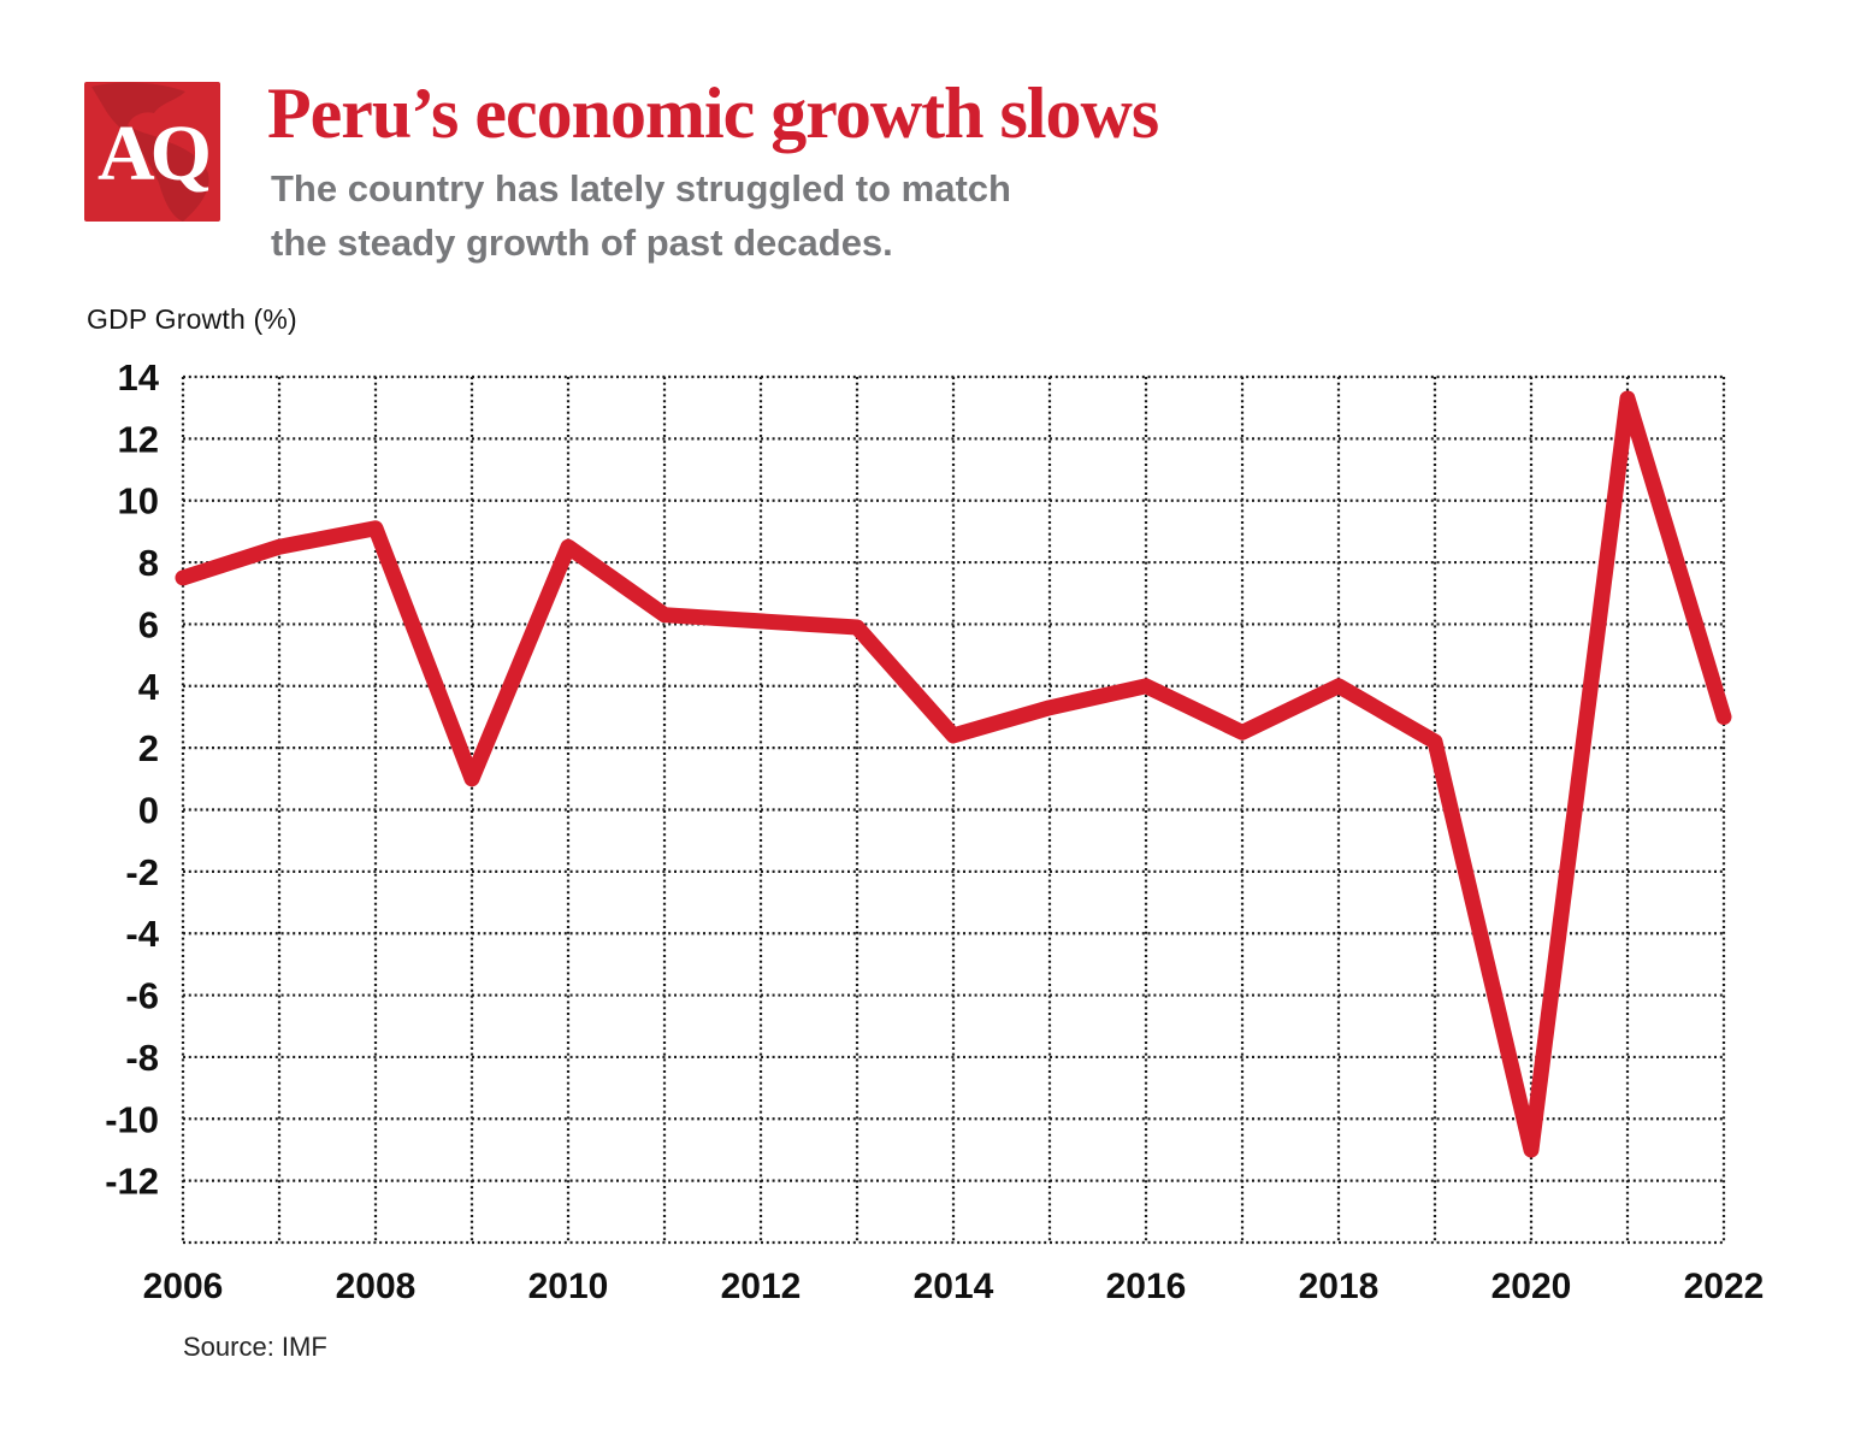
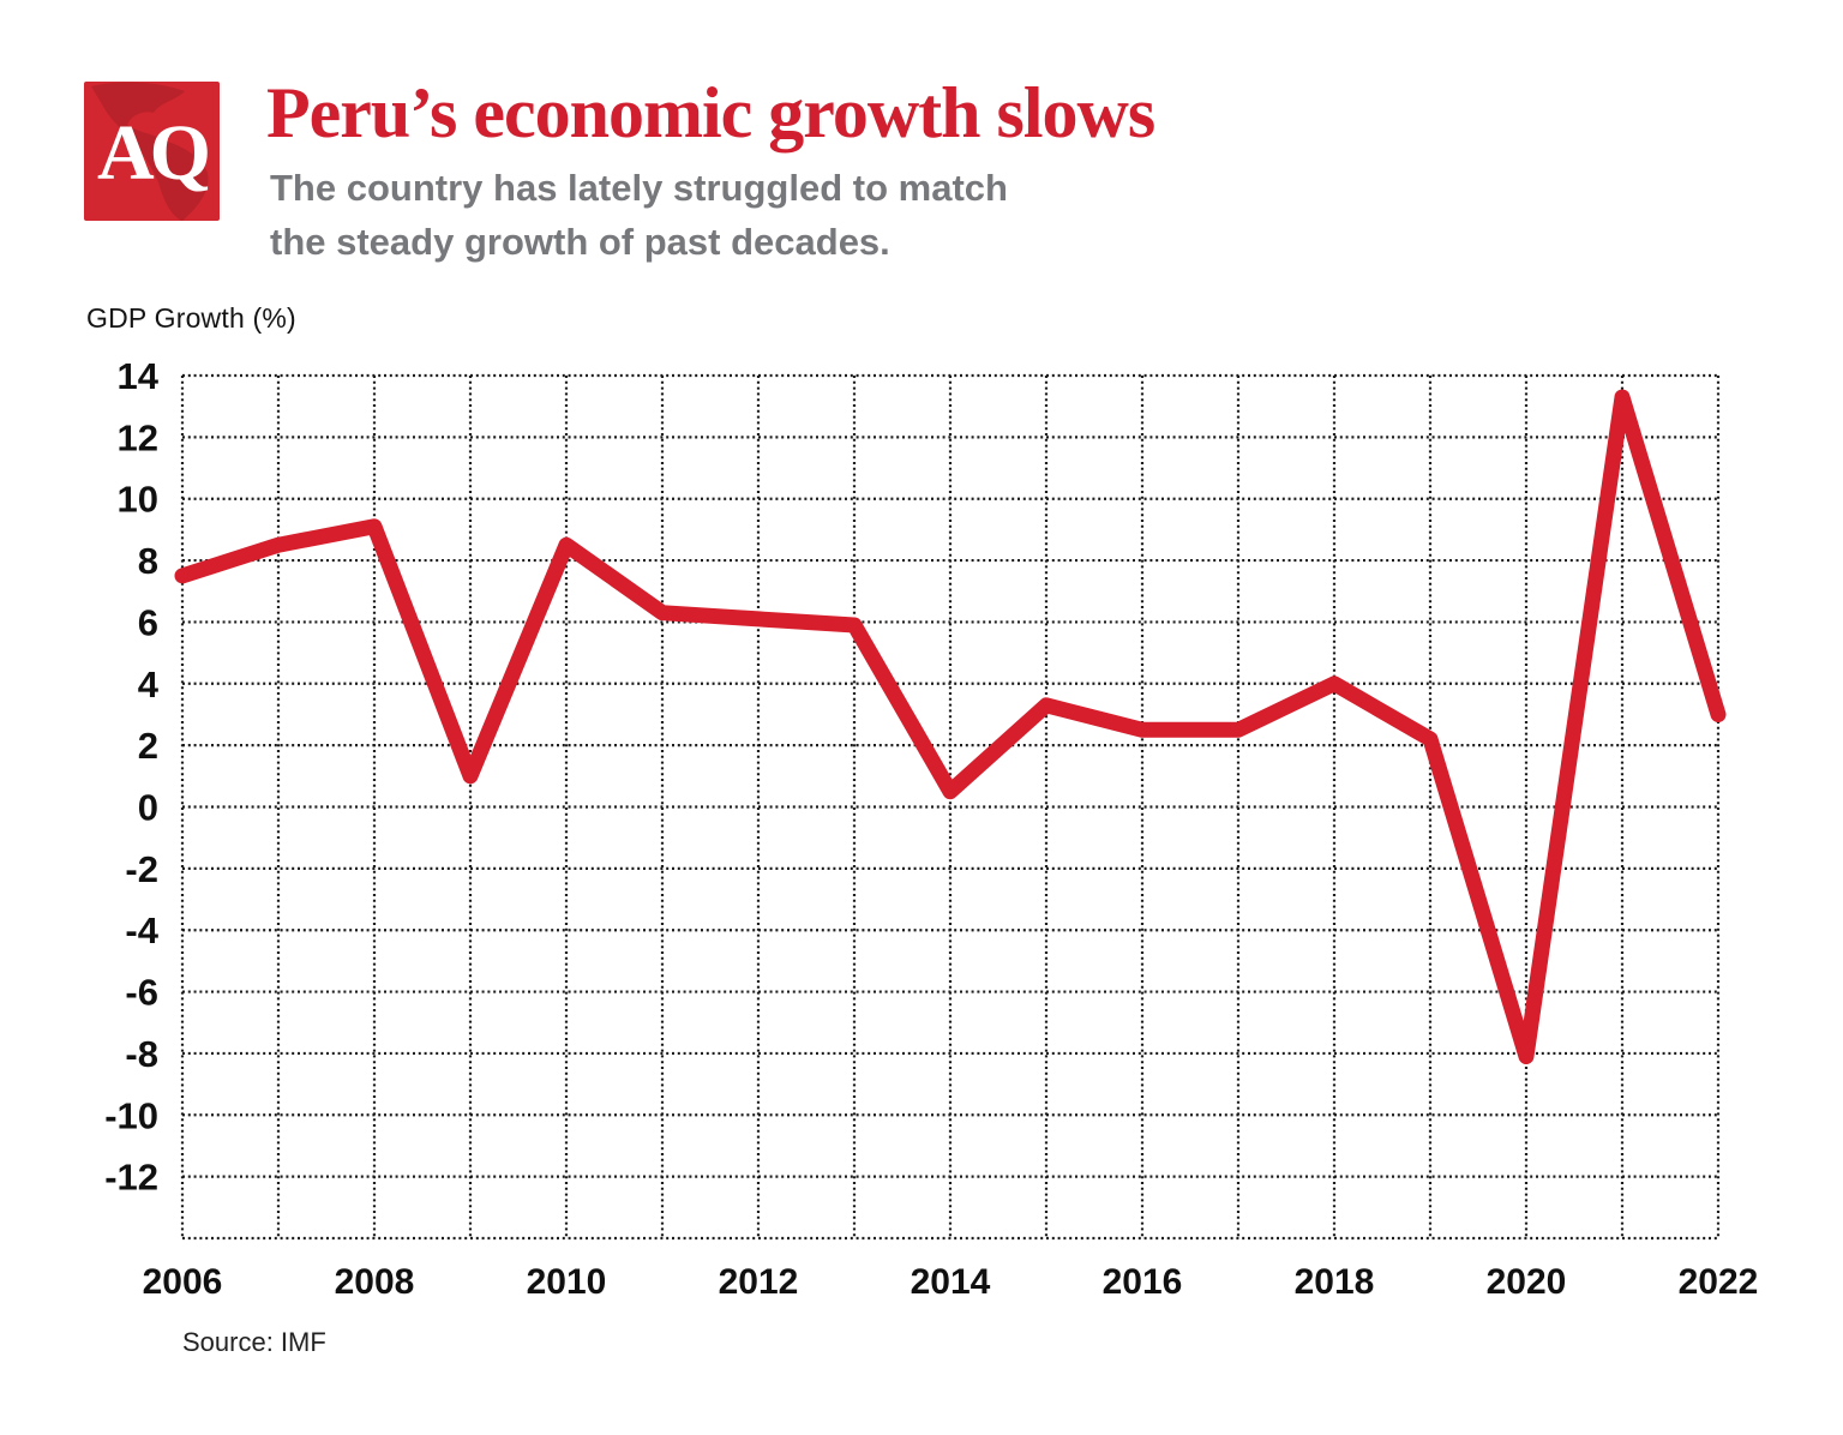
2014: 2.4 -> 0.5
2016: 4.0 -> 2.5
2020: -11.0 -> -8.1
